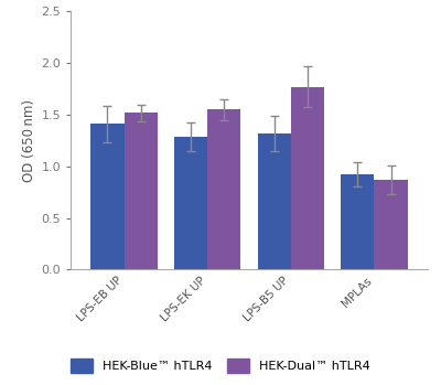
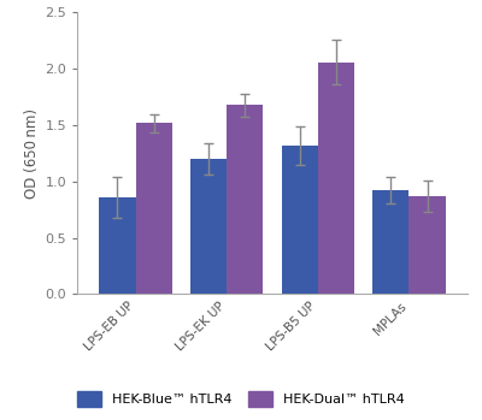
HEK-Blue™ hTLR4/LPS-EB UP: 1.41 -> 0.86
HEK-Blue™ hTLR4/LPS-EK UP: 1.29 -> 1.20
HEK-Dual™ hTLR4/LPS-EK UP: 1.55 -> 1.68
HEK-Dual™ hTLR4/LPS-B5 UP: 1.77 -> 2.06
